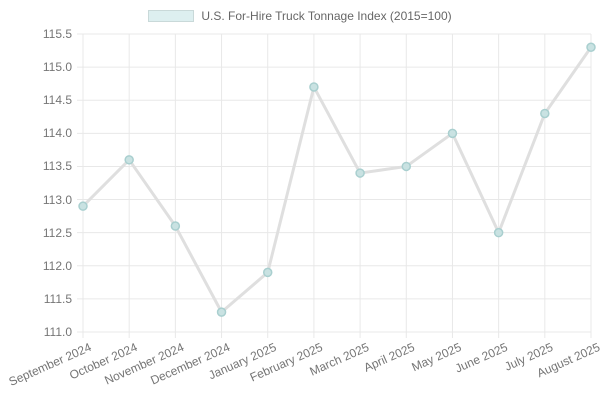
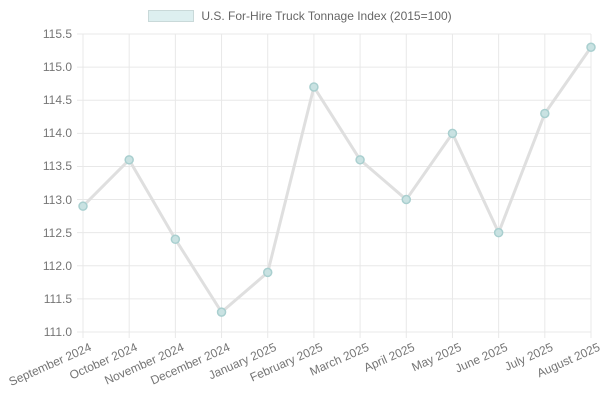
November 2024: 112.6 -> 112.4
March 2025: 113.4 -> 113.6
April 2025: 113.5 -> 113.0
